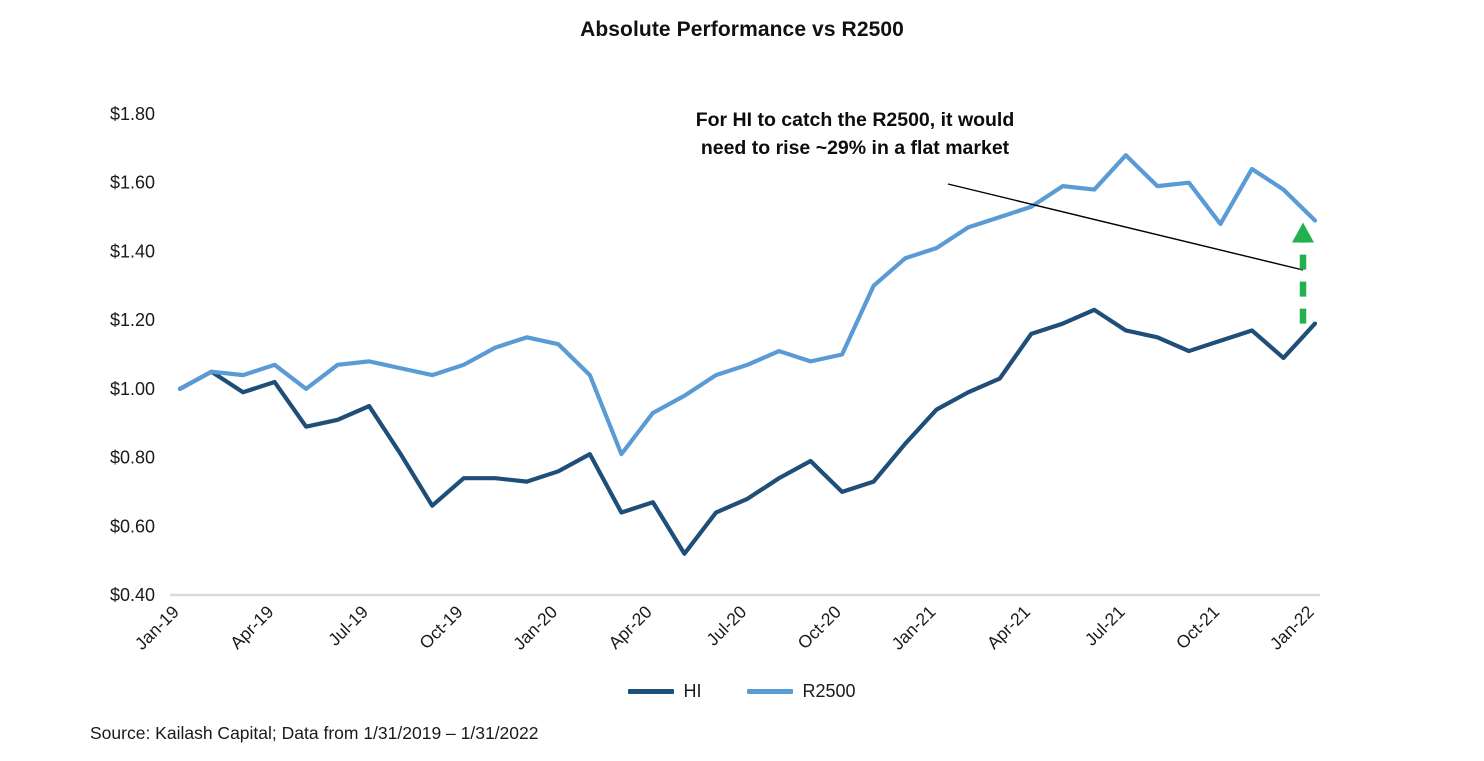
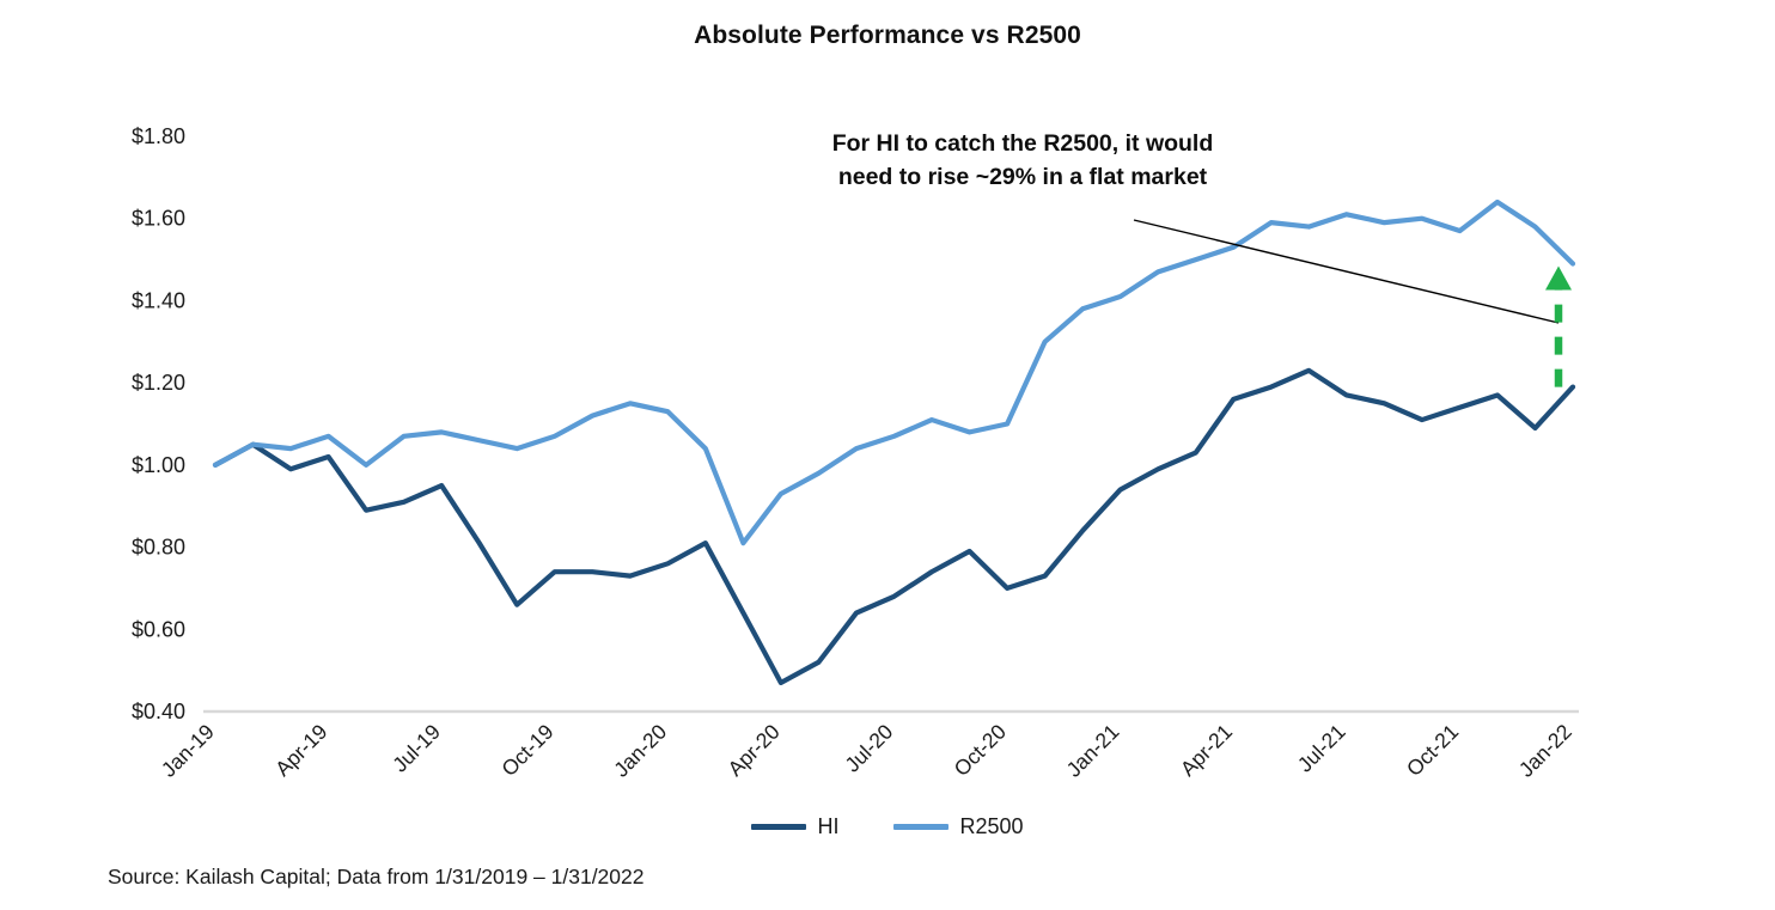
HI/Apr-20: $0.67 -> $0.47
R2500/Jul-21: $1.68 -> $1.61
R2500/Oct-21: $1.48 -> $1.57
